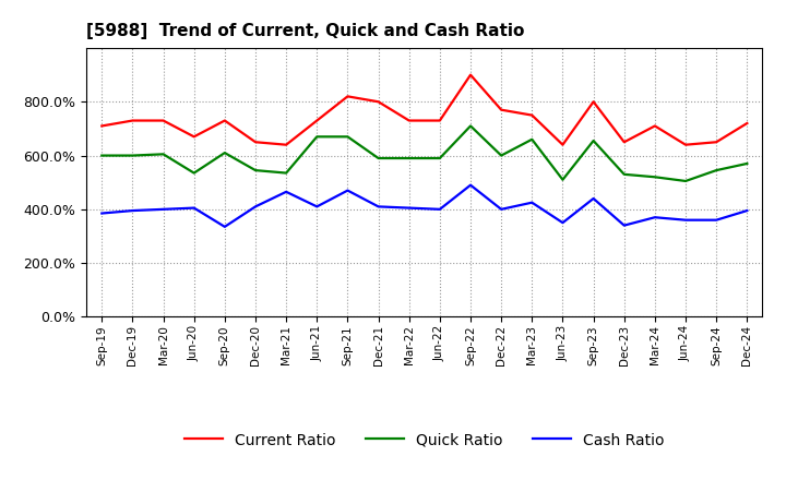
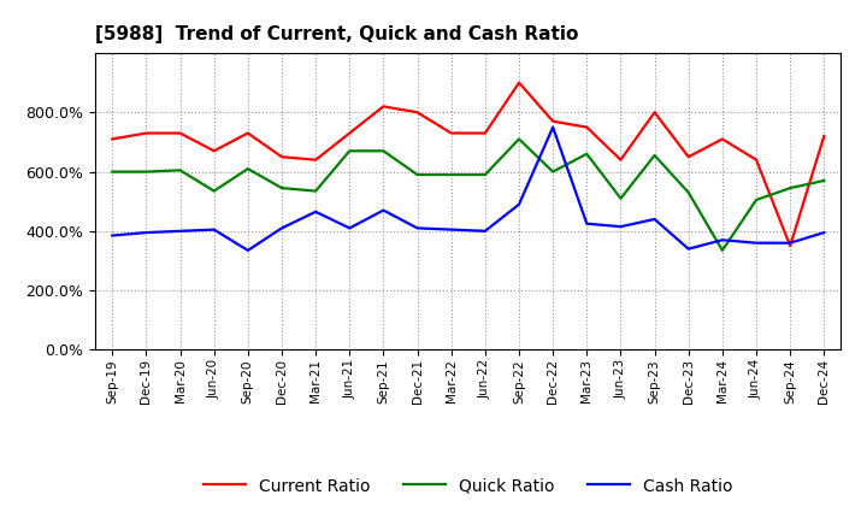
Cash Ratio/Dec-22: 400% -> 750%
Cash Ratio/Jun-23: 350% -> 415%
Quick Ratio/Mar-24: 520% -> 335%
Current Ratio/Sep-24: 650% -> 350%
